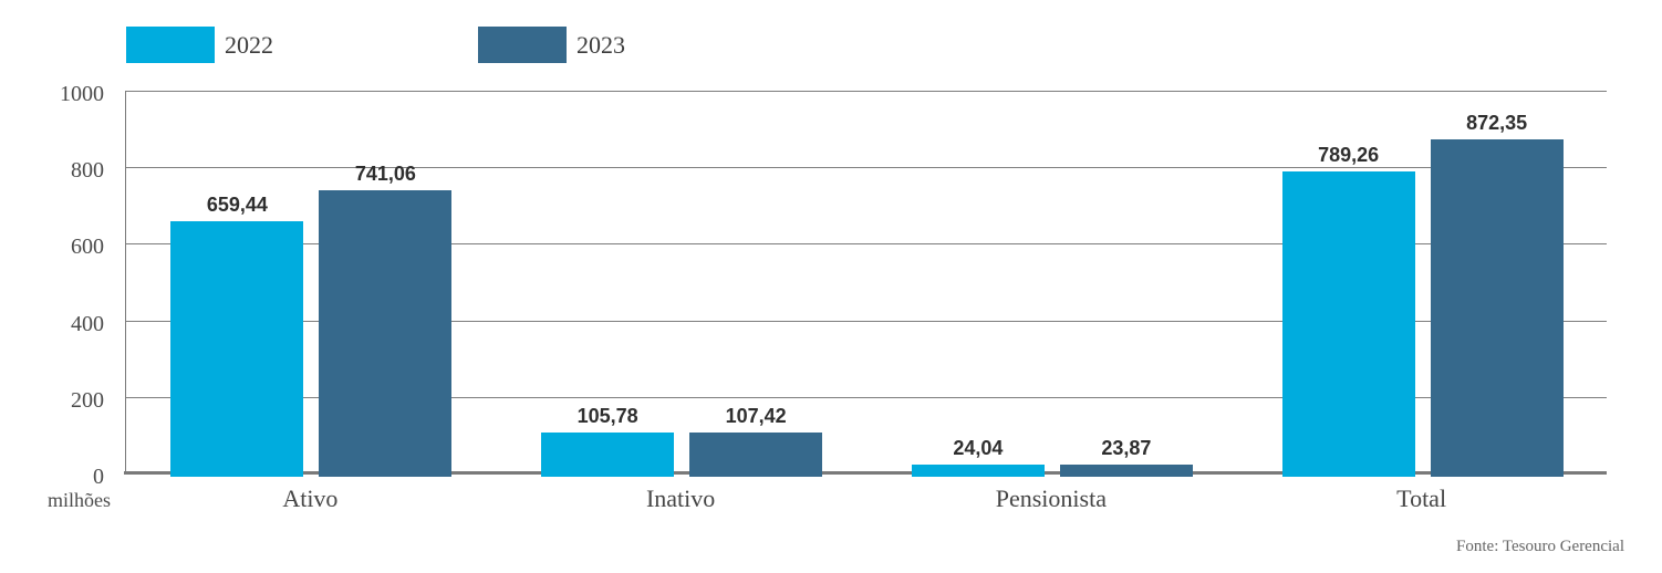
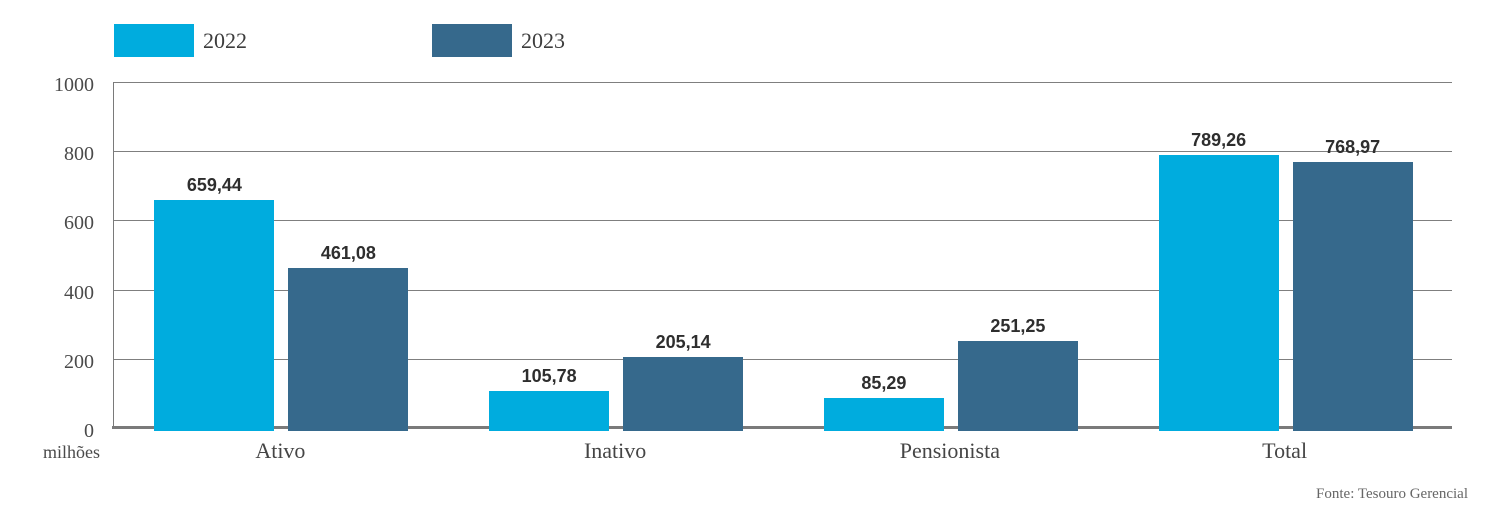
2023/Ativo: 741,06 -> 461,08
2023/Inativo: 107,42 -> 205,14
2022/Pensionista: 24,04 -> 85,29
2023/Pensionista: 23,87 -> 251,25
2023/Total: 872,35 -> 768,97
